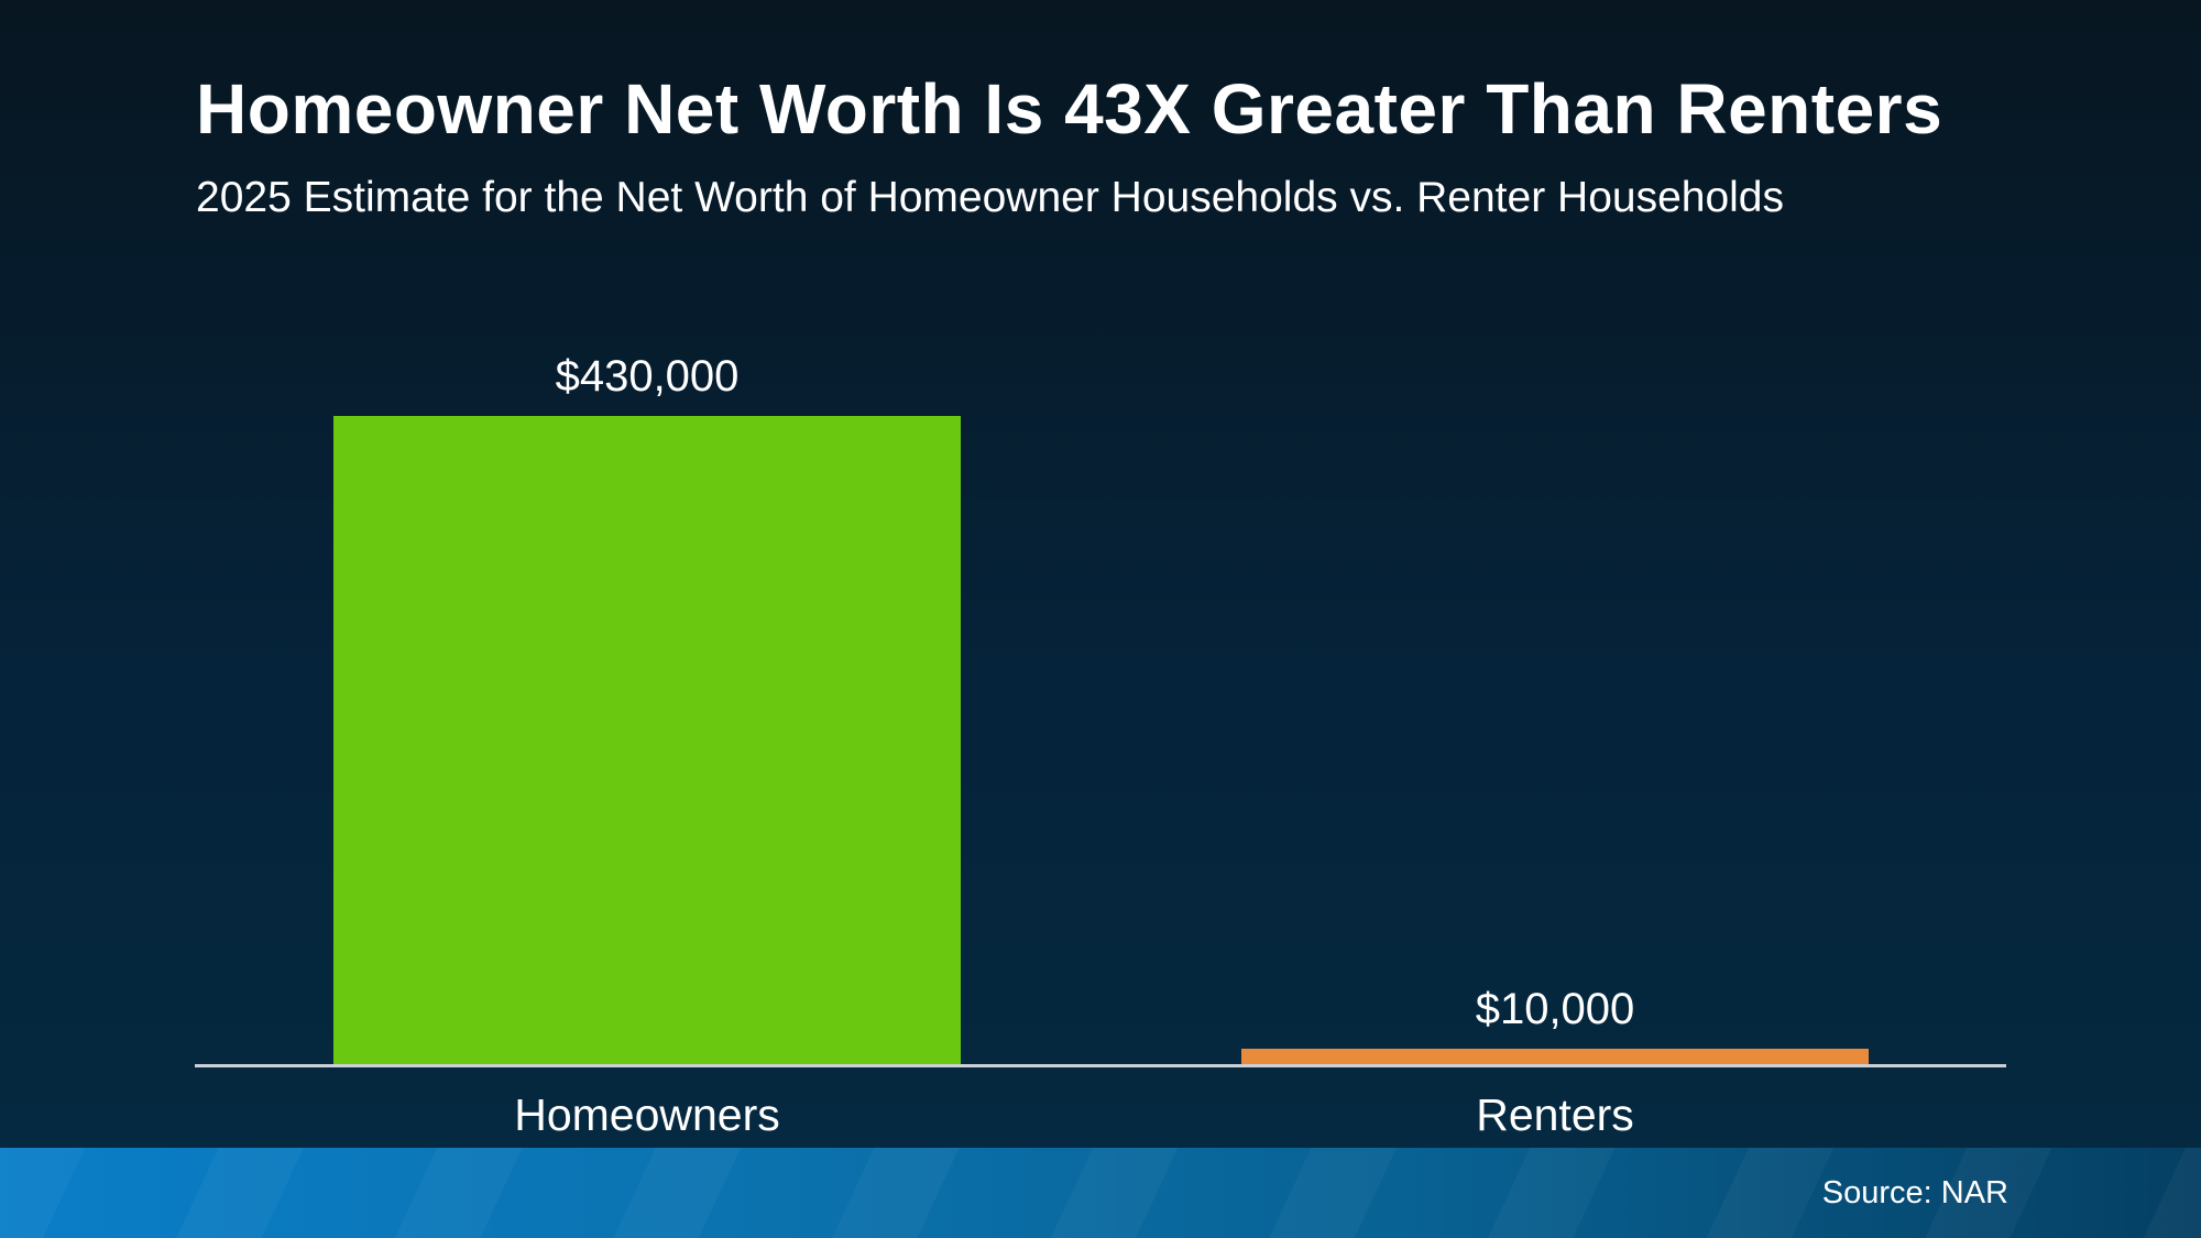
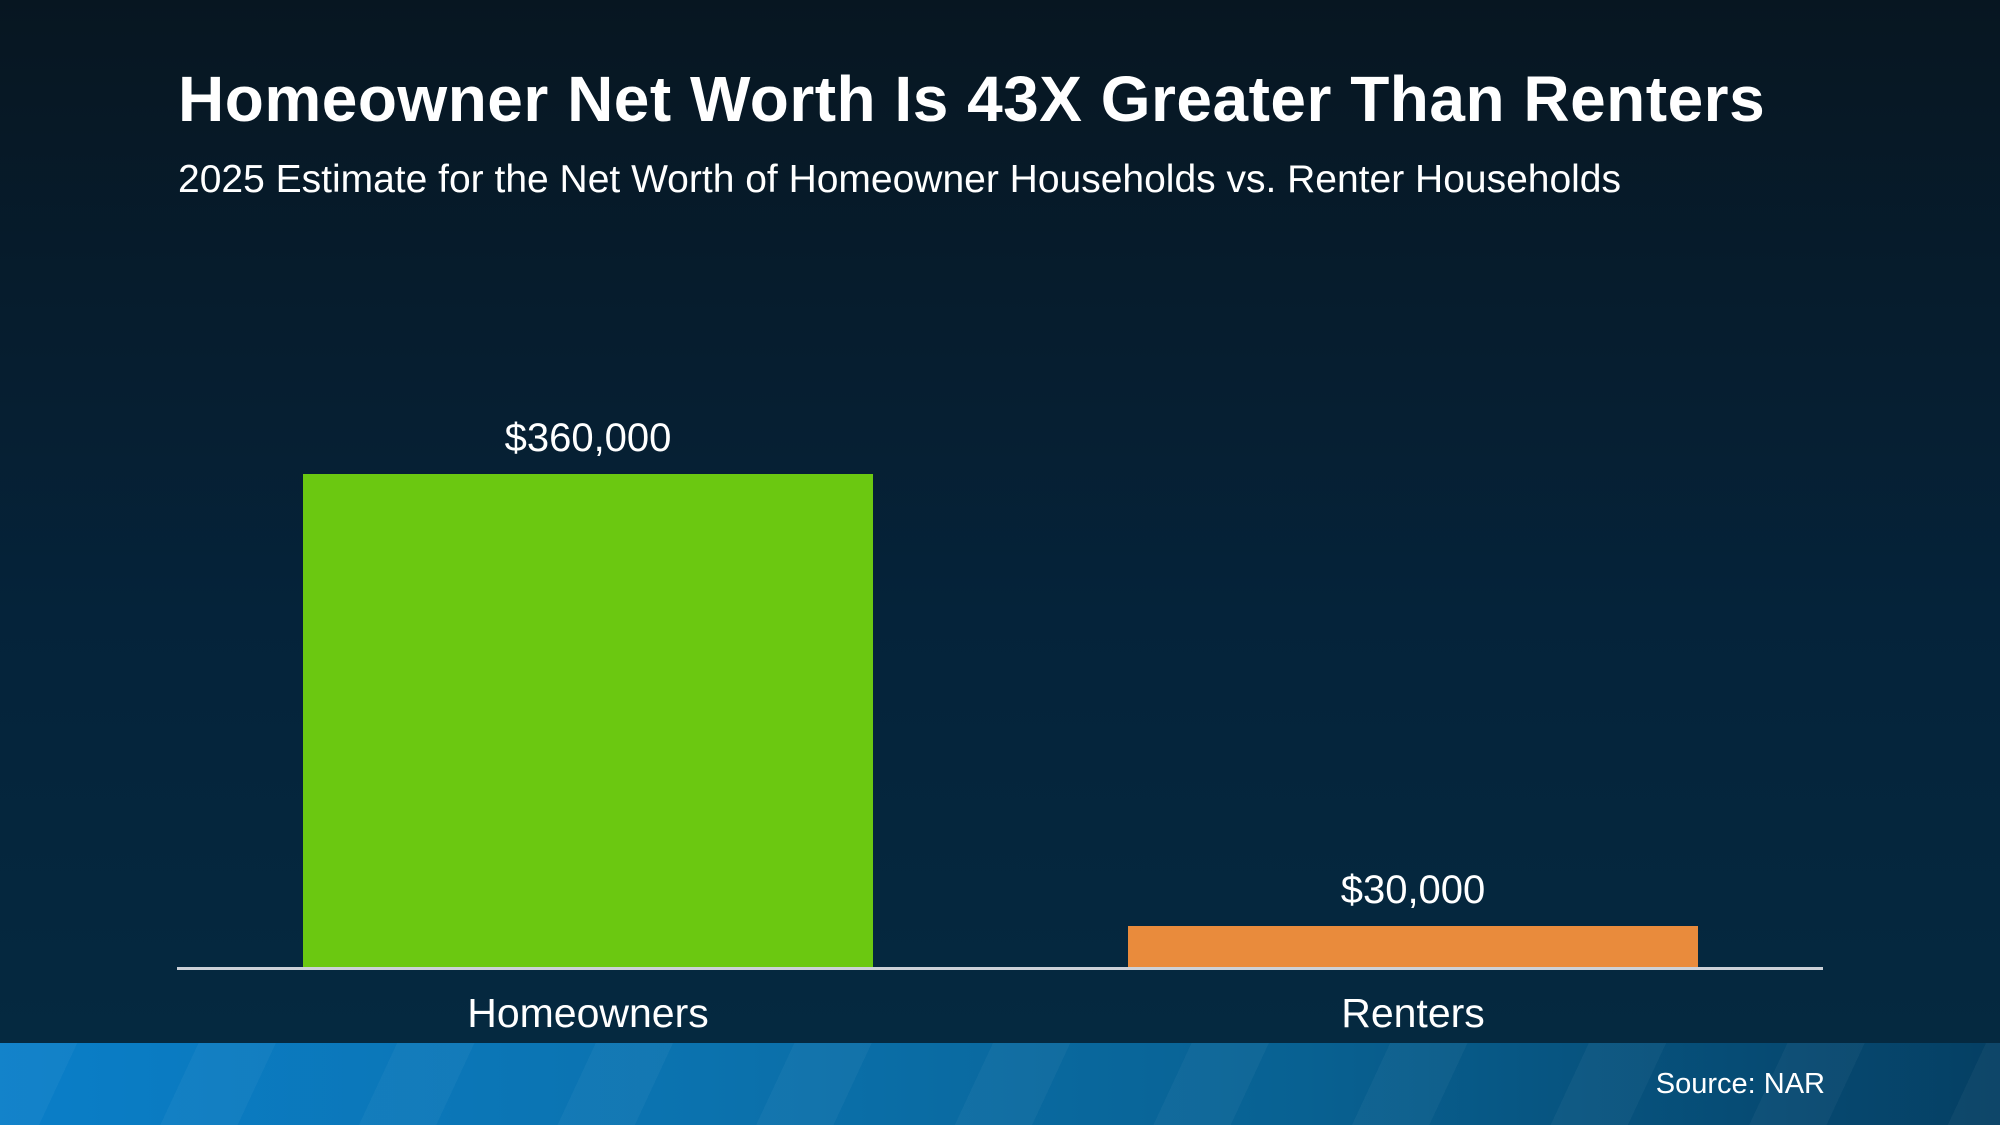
Homeowners: $430,000 -> $360,000
Renters: $10,000 -> $30,000
